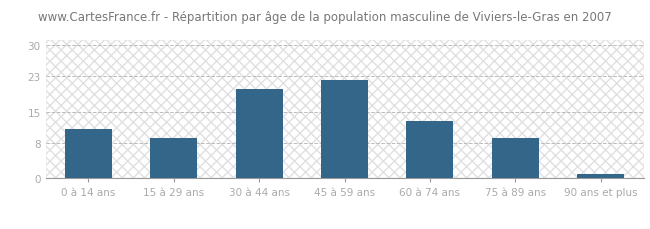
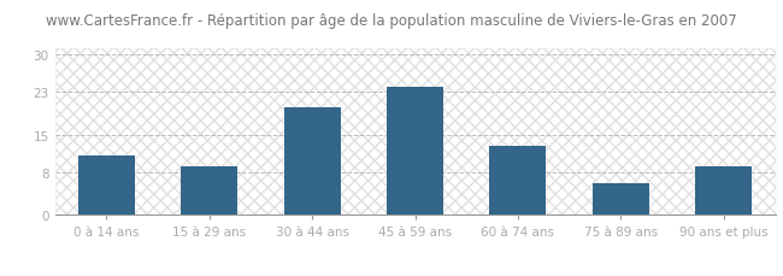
45 à 59 ans: 22 -> 24
75 à 89 ans: 9 -> 6
90 ans et plus: 1 -> 9
